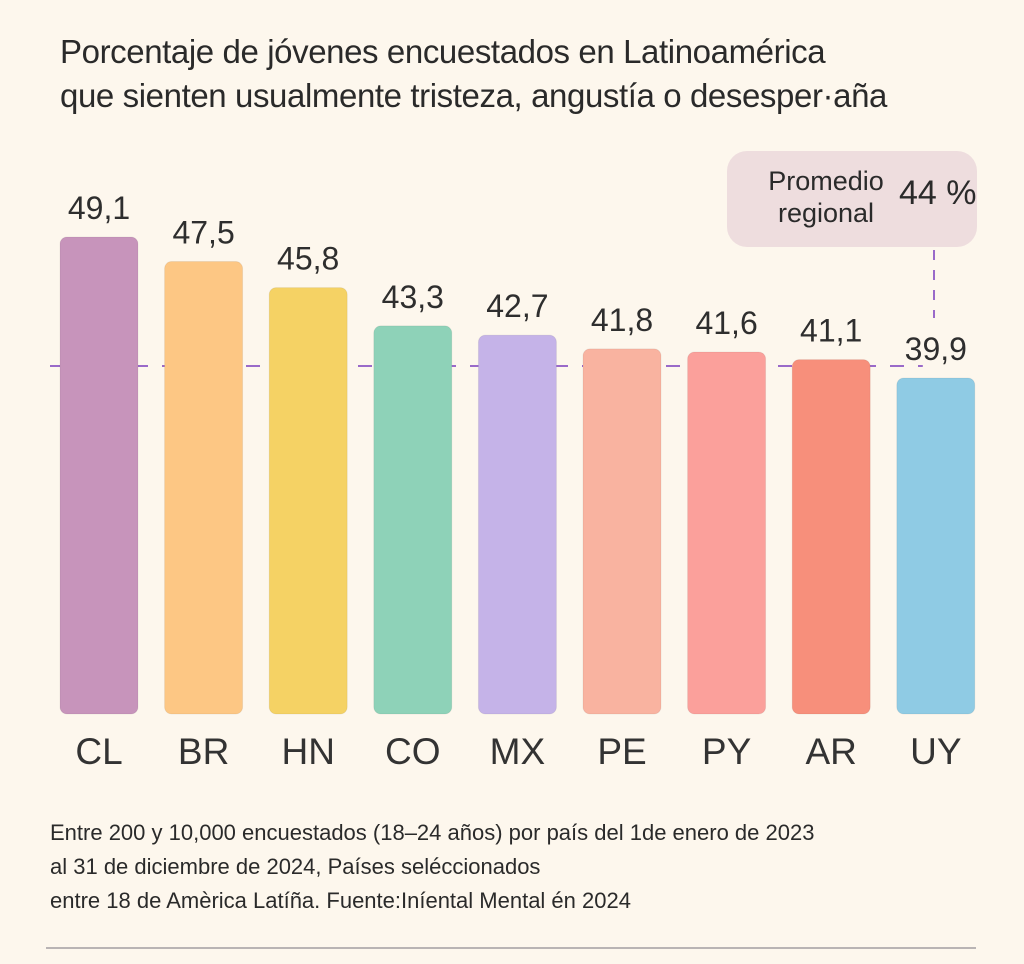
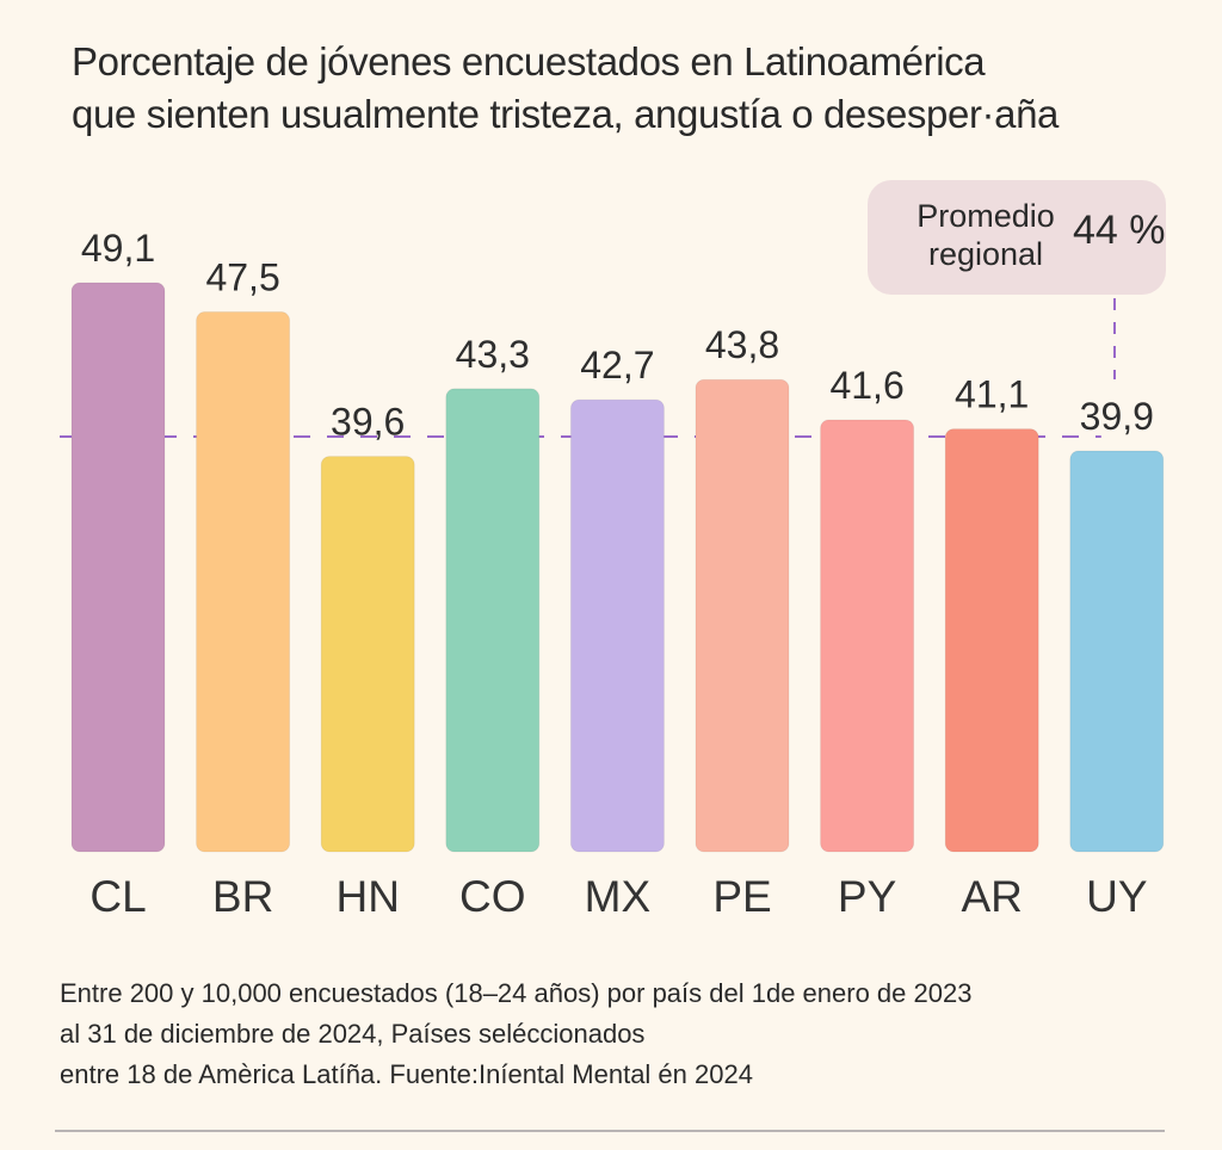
HN: 45,8 -> 39,6
PE: 41,8 -> 43,8
